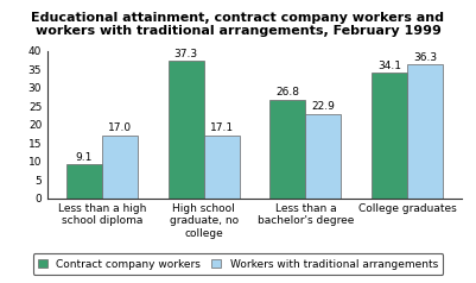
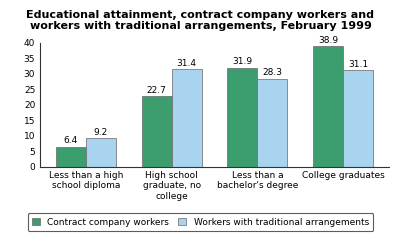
Contract company workers/Less than a high school diploma: 9.1 -> 6.4
Workers with traditional arrangements/Less than a high school diploma: 17.0 -> 9.2
Contract company workers/High school graduate, no college: 37.3 -> 22.7
Workers with traditional arrangements/High school graduate, no college: 17.1 -> 31.4
Contract company workers/Less than a bachelor's degree: 26.8 -> 31.9
Workers with traditional arrangements/Less than a bachelor's degree: 22.9 -> 28.3
Contract company workers/College graduates: 34.1 -> 38.9
Workers with traditional arrangements/College graduates: 36.3 -> 31.1
